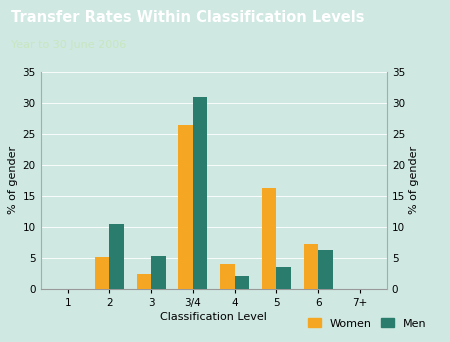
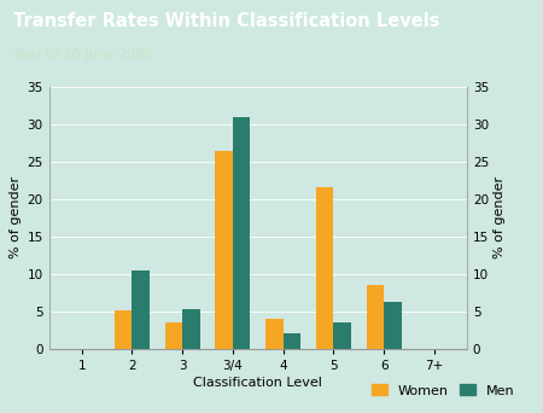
Women/3: 2.4 -> 3.6
Women/5: 16.2 -> 21.6
Women/6: 7.2 -> 8.6
